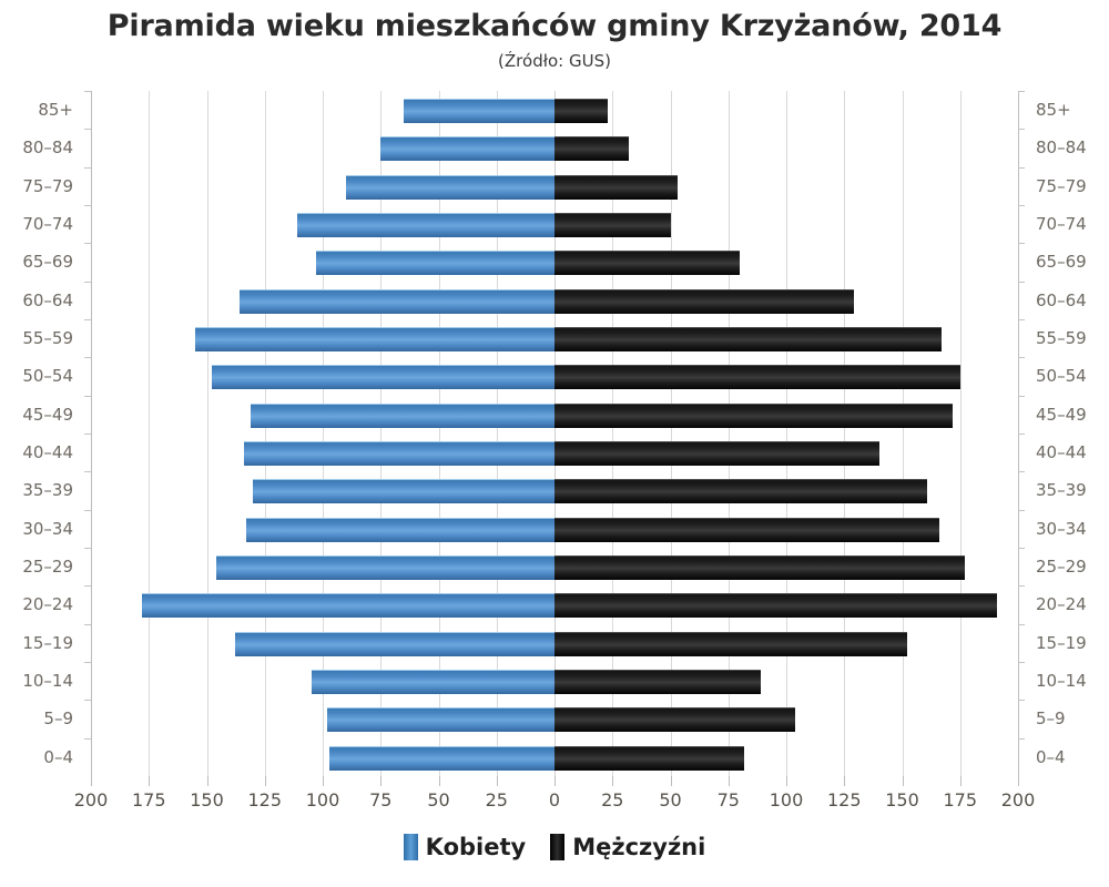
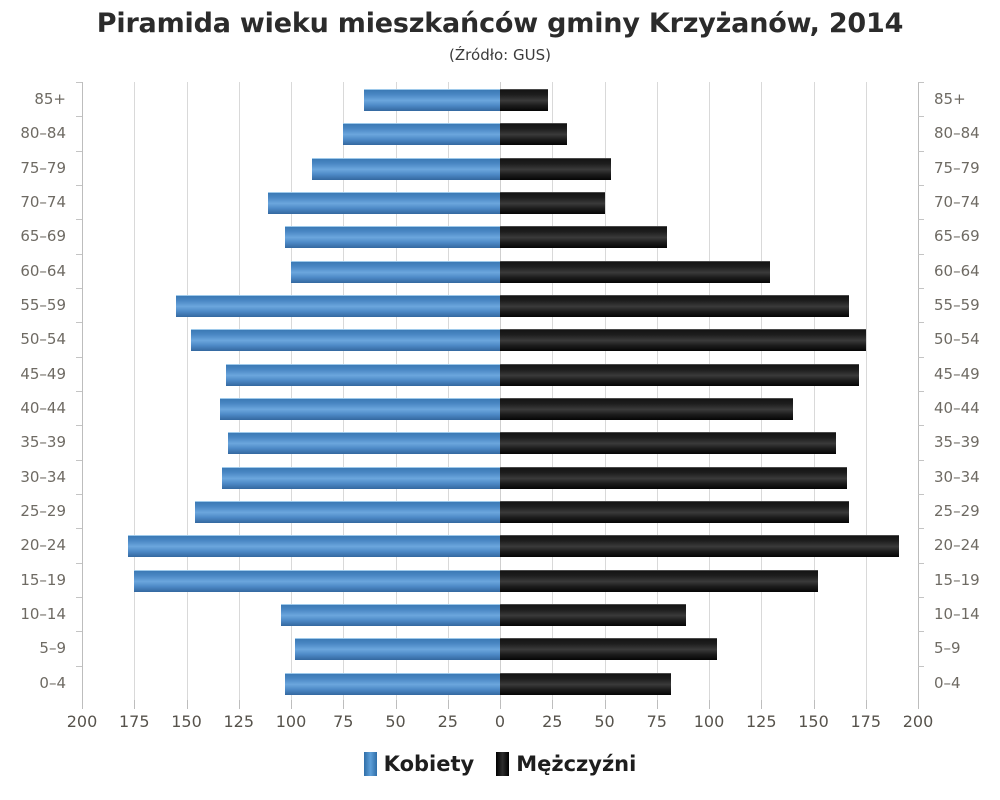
Kobiety/60–64: 136 -> 100
Mężczyźni/25–29: 177 -> 167
Kobiety/15–19: 138 -> 175
Kobiety/0–4: 97 -> 103
